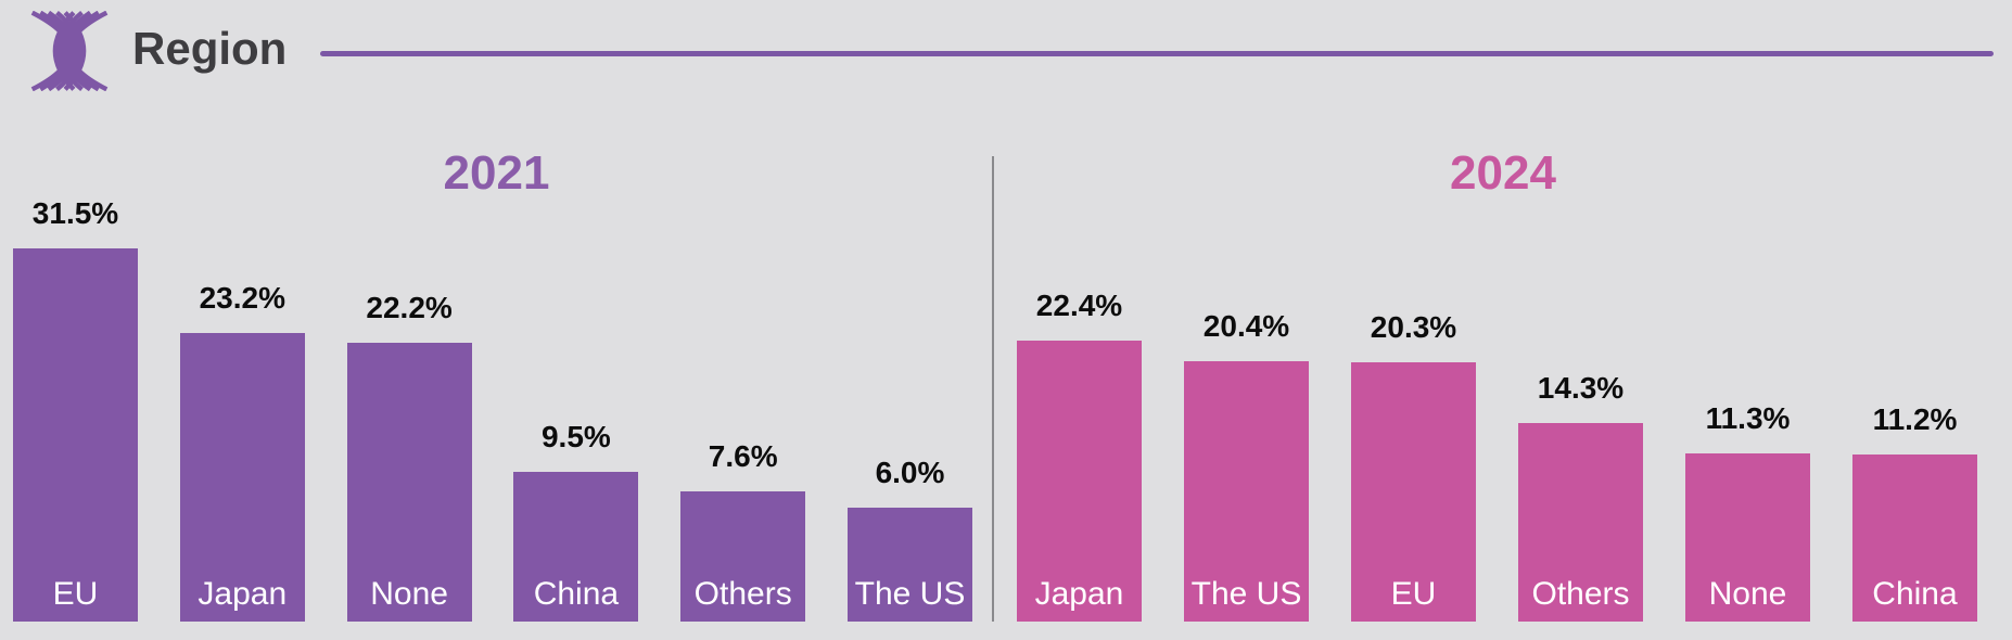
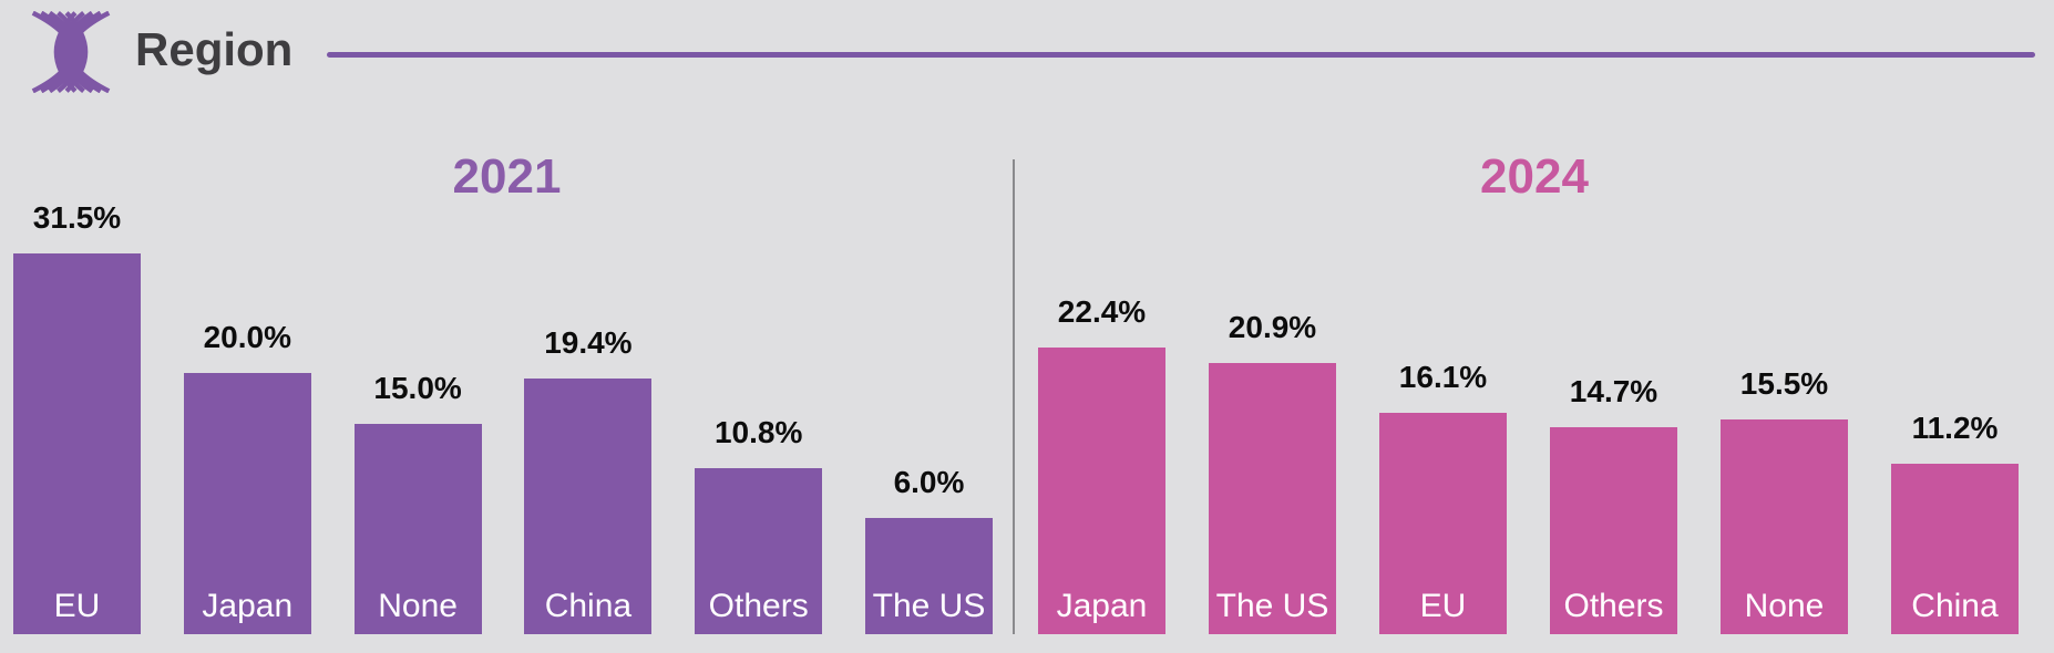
2021/Japan: 23.2% -> 20.0%
2021/None: 22.2% -> 15.0%
2021/China: 9.5% -> 19.4%
2021/Others: 7.6% -> 10.8%
2024/The US: 20.4% -> 20.9%
2024/EU: 20.3% -> 16.1%
2024/Others: 14.3% -> 14.7%
2024/None: 11.3% -> 15.5%
